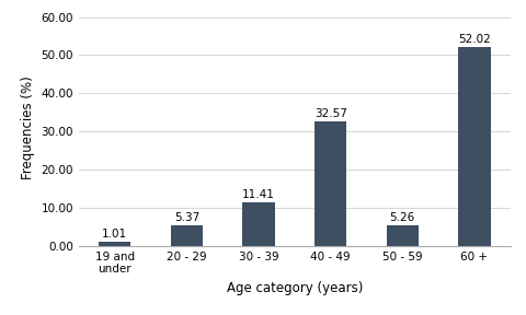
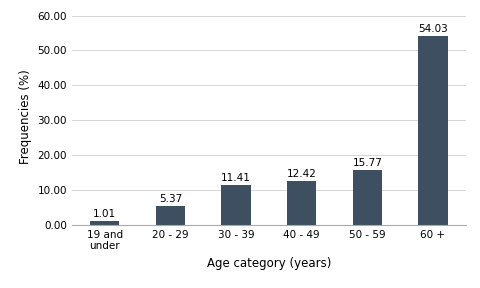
40 - 49: 32.57 -> 12.42
50 - 59: 5.26 -> 15.77
60 +: 52.02 -> 54.03
